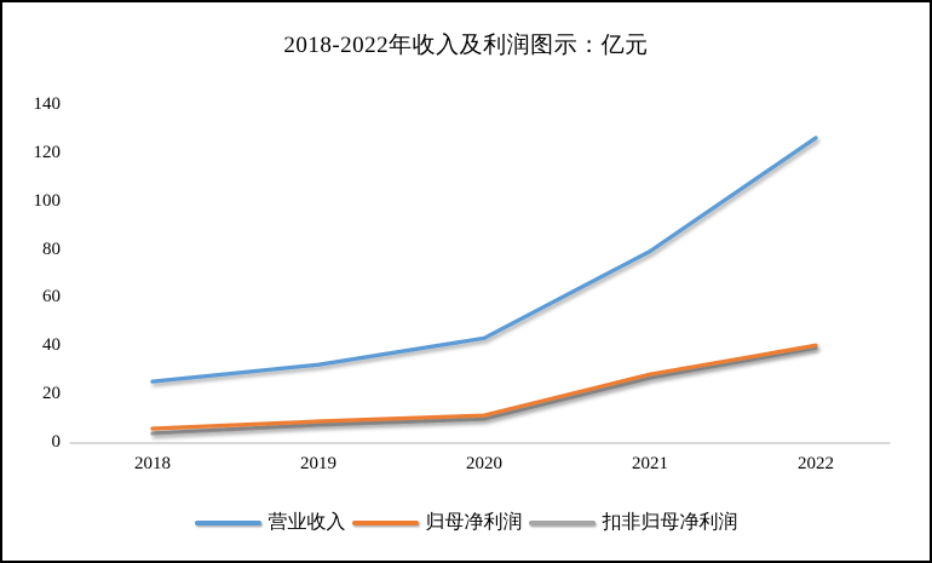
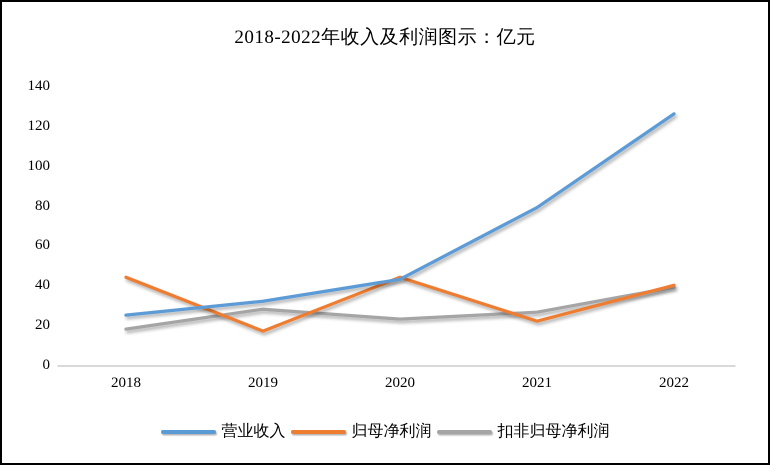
归母净利润/2018: 6 -> 44
扣非归母净利润/2018: 4 -> 18
归母净利润/2019: 8 -> 17
扣非归母净利润/2019: 7 -> 28
归母净利润/2020: 11 -> 44
扣非归母净利润/2020: 10 -> 23
归母净利润/2021: 28 -> 22
